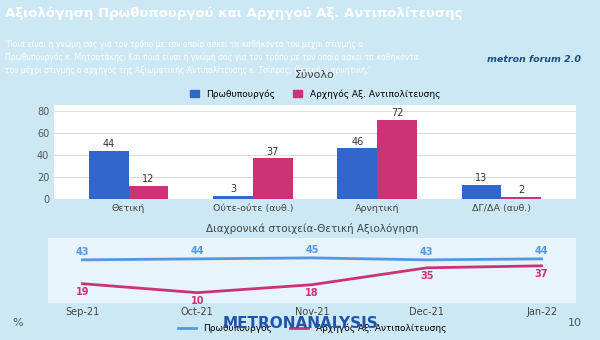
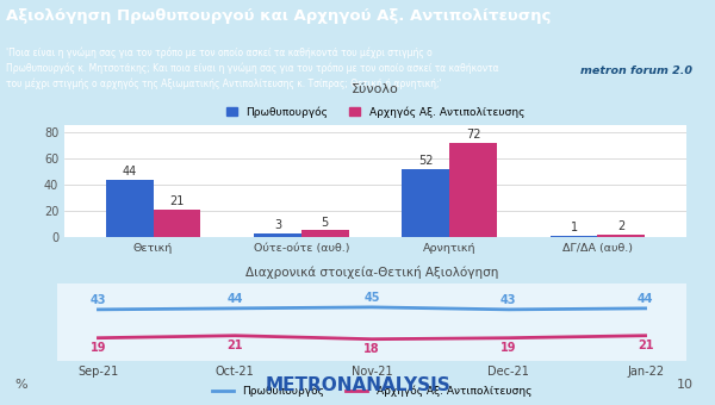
Αρχηγός Αξ. Αντιπολίτευσης/Θετική: 12 -> 21
Αρχηγός Αξ. Αντιπολίτευσης/Ούτε-ούτε (αυθ.): 37 -> 5
Πρωθυπουργός/Αρνητική: 46 -> 52
Πρωθυπουργός/ΔΓ/ΔΑ (αυθ.): 13 -> 1
Διαχρονικά στοιχεία-Θετική Αξιολόγηση/Αρχηγός Αξ. Αντιπολίτευσης/Oct-21: 10 -> 21
Διαχρονικά στοιχεία-Θετική Αξιολόγηση/Αρχηγός Αξ. Αντιπολίτευσης/Dec-21: 35 -> 19
Διαχρονικά στοιχεία-Θετική Αξιολόγηση/Αρχηγός Αξ. Αντιπολίτευσης/Jan-22: 37 -> 21
